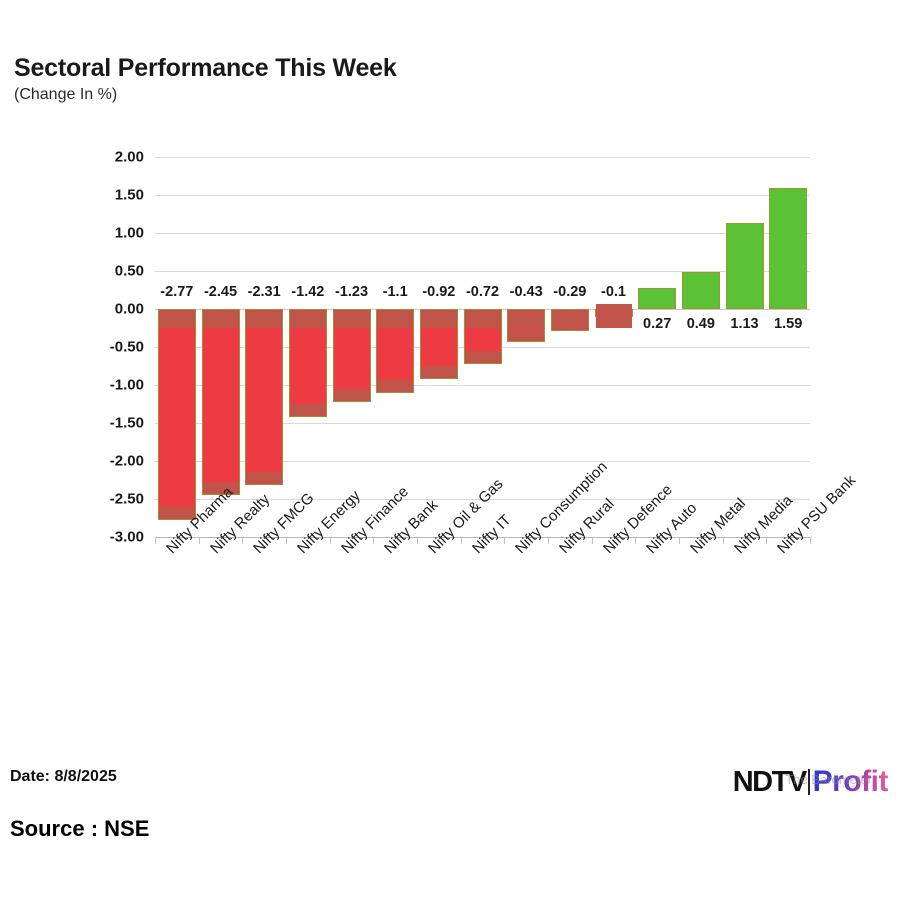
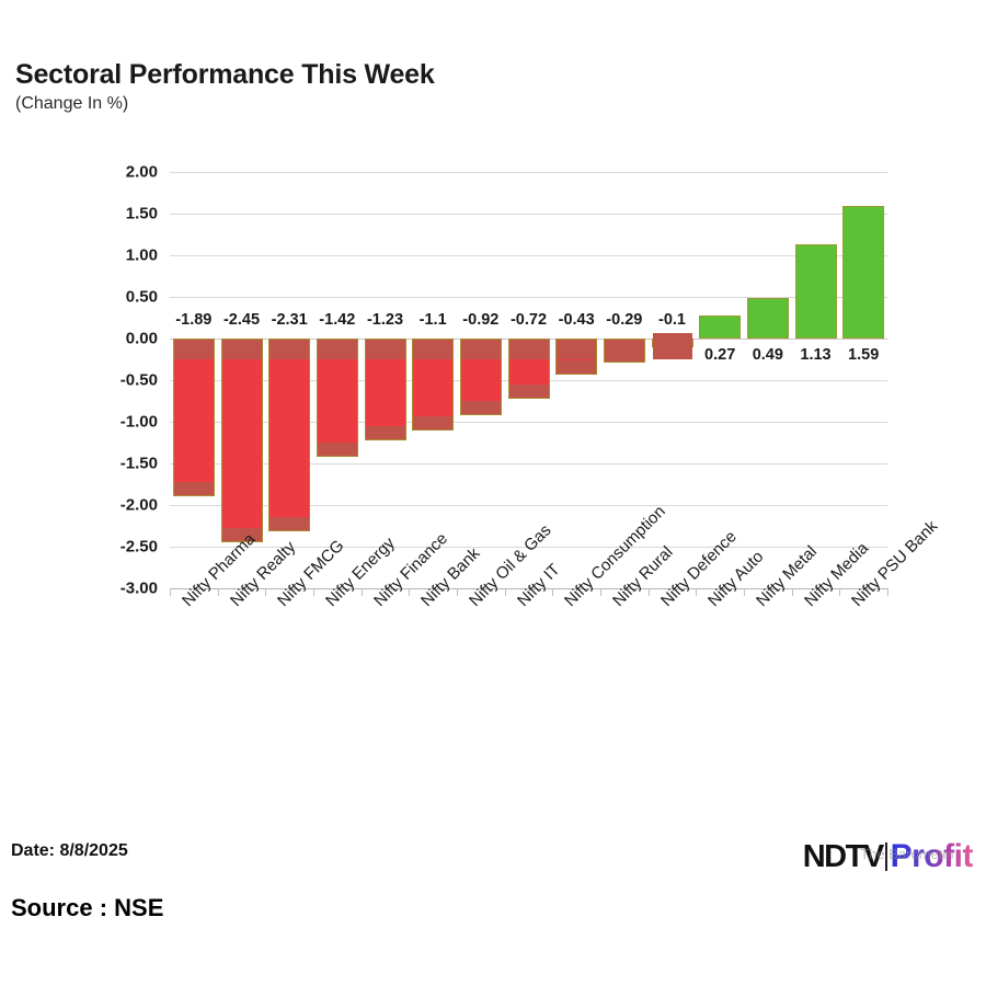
Nifty Pharma: -2.77 -> -1.89
